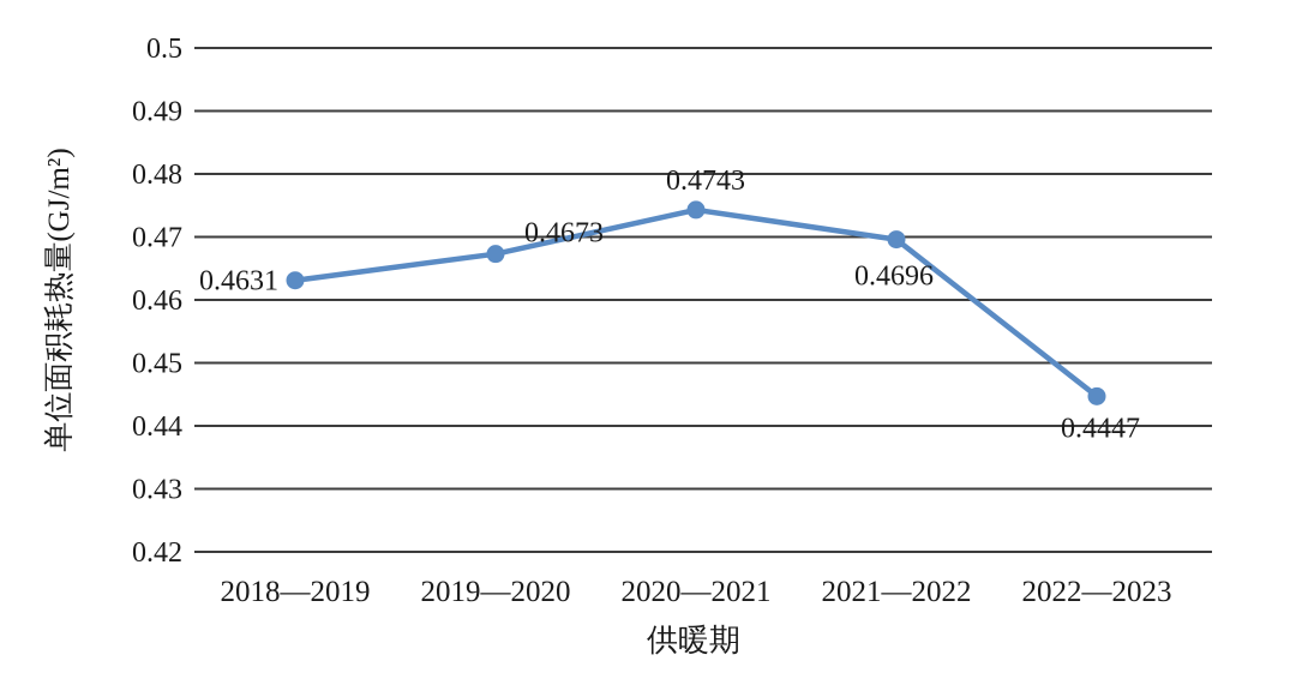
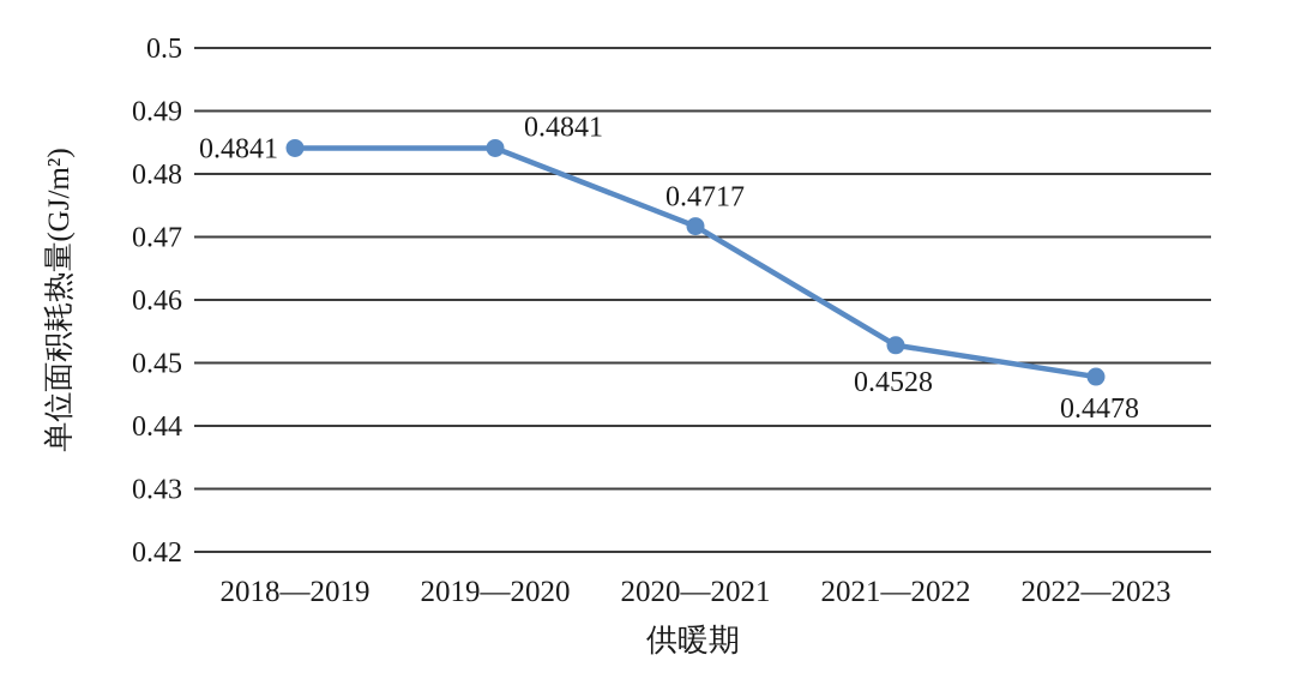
2018—2019: 0.4631 -> 0.4841
2019—2020: 0.4673 -> 0.4841
2020—2021: 0.4743 -> 0.4717
2021—2022: 0.4696 -> 0.4528
2022—2023: 0.4447 -> 0.4478
